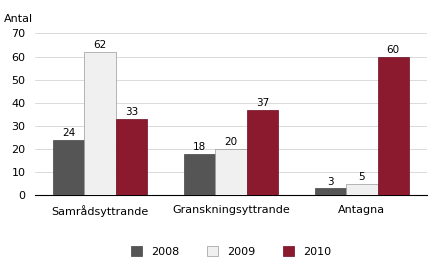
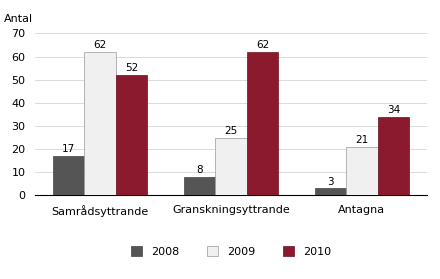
2008/Samrådsyttrande: 24 -> 17
2010/Samrådsyttrande: 33 -> 52
2008/Granskningsyttrande: 18 -> 8
2009/Granskningsyttrande: 20 -> 25
2010/Granskningsyttrande: 37 -> 62
2009/Antagna: 5 -> 21
2010/Antagna: 60 -> 34
